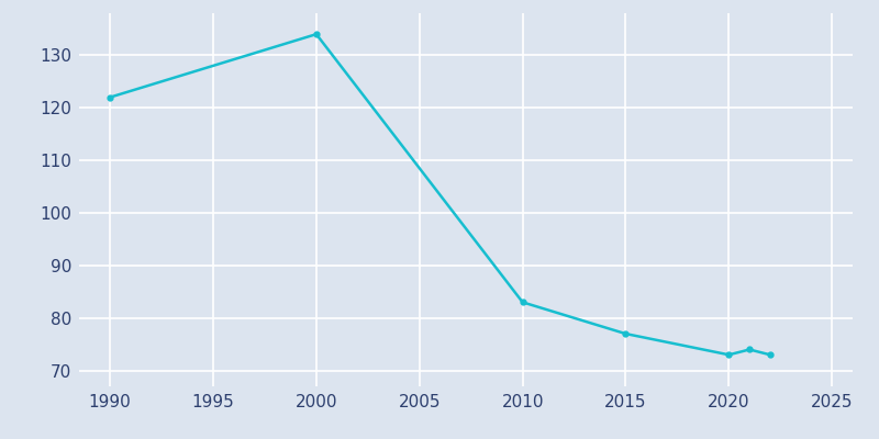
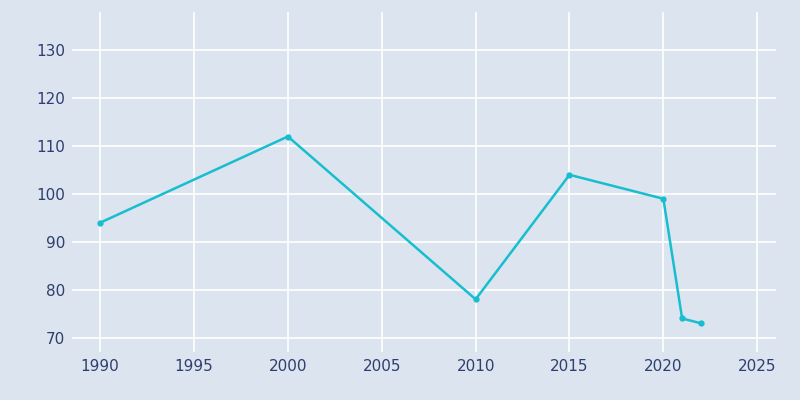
1990: 122 -> 94
2000: 134 -> 112
2010: 83 -> 78
2015: 77 -> 104
2020: 73 -> 99
